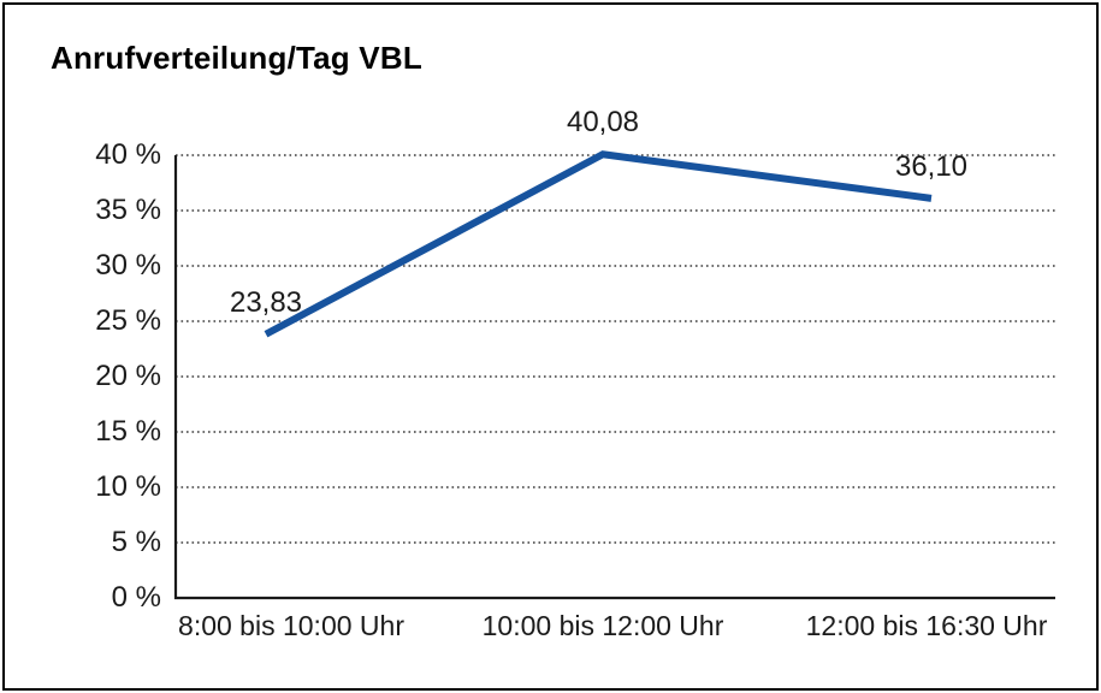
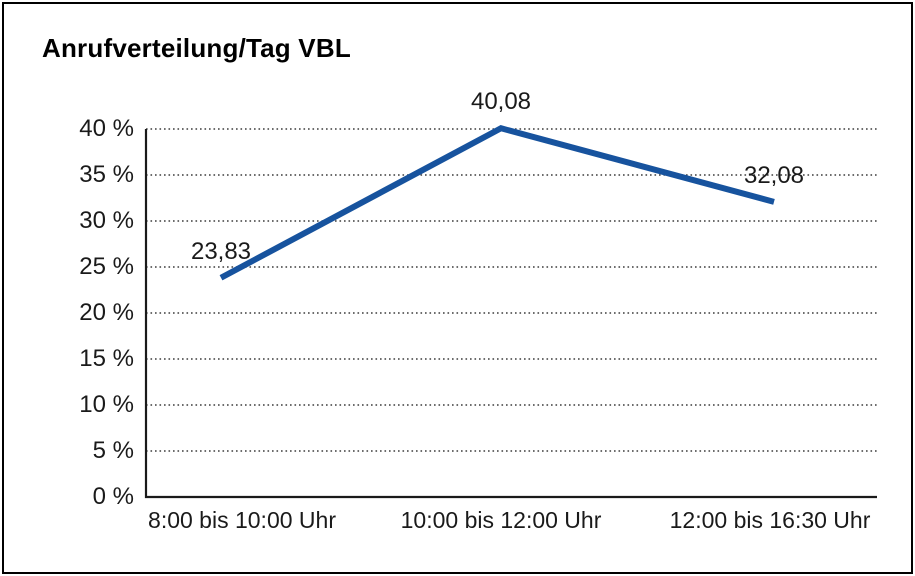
12:00 bis 16:30 Uhr: 36,10 -> 32,08
